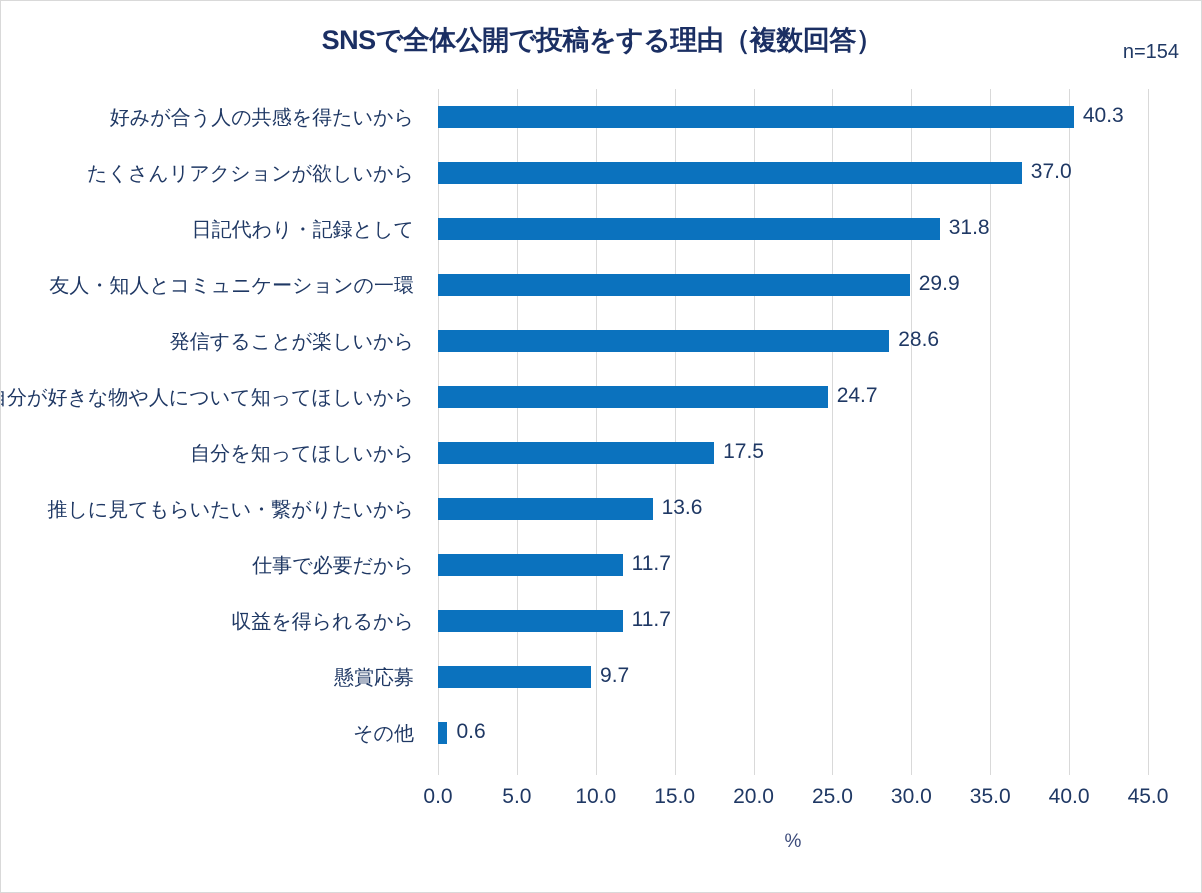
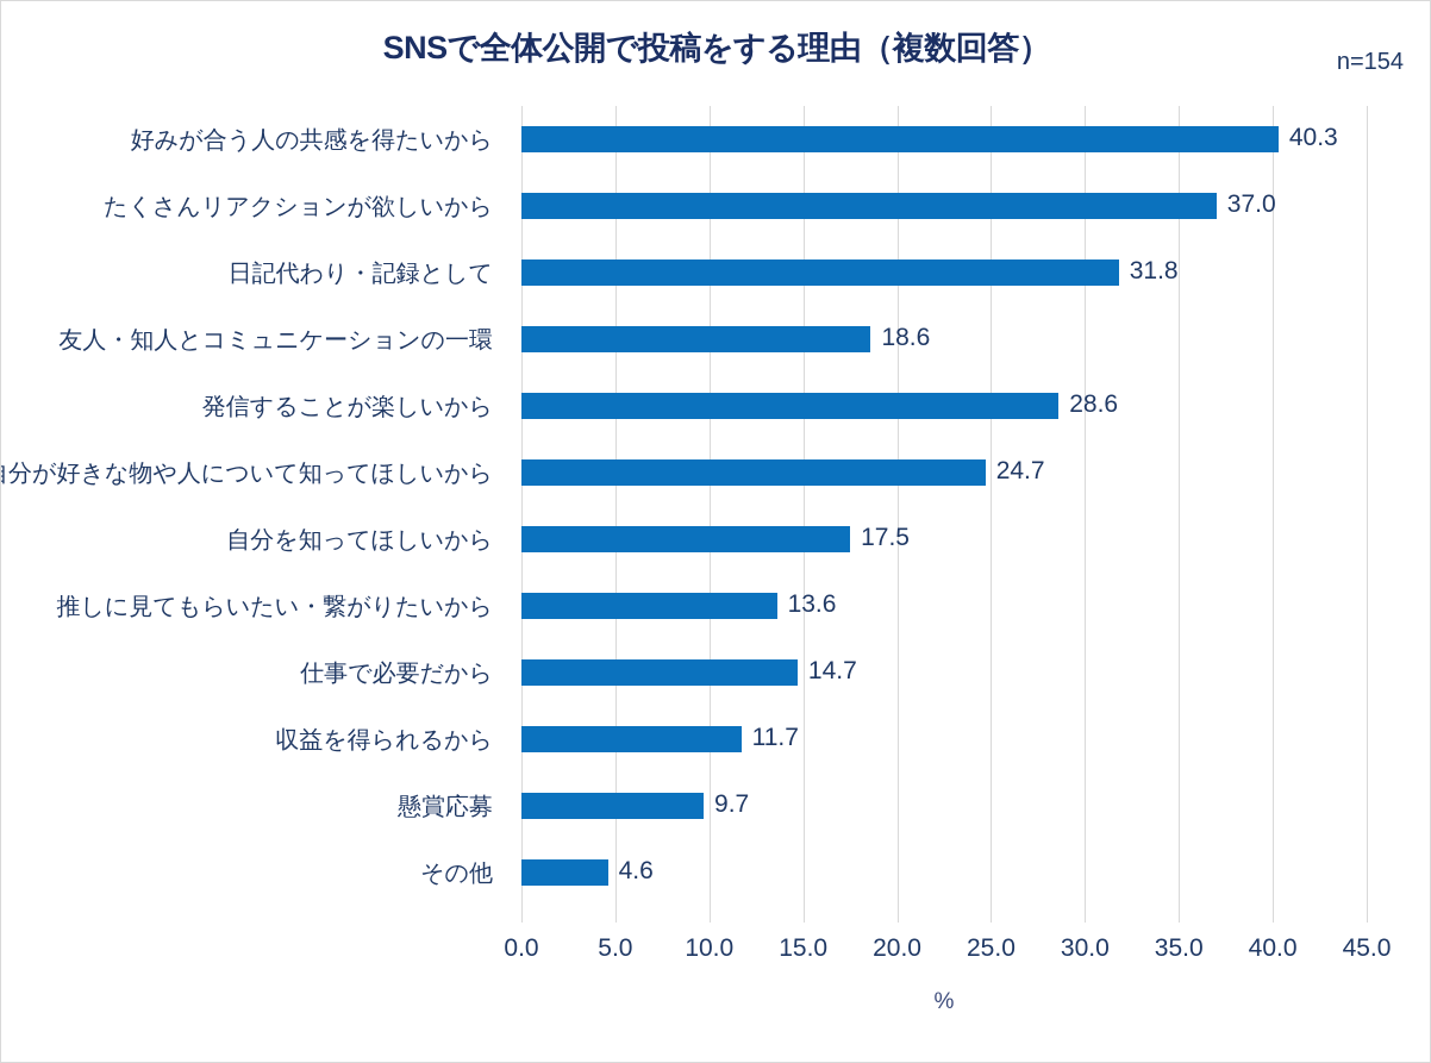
友人・知人とコミュニケーションの一環: 29.9 -> 18.6
仕事で必要だから: 11.7 -> 14.7
その他: 0.6 -> 4.6
